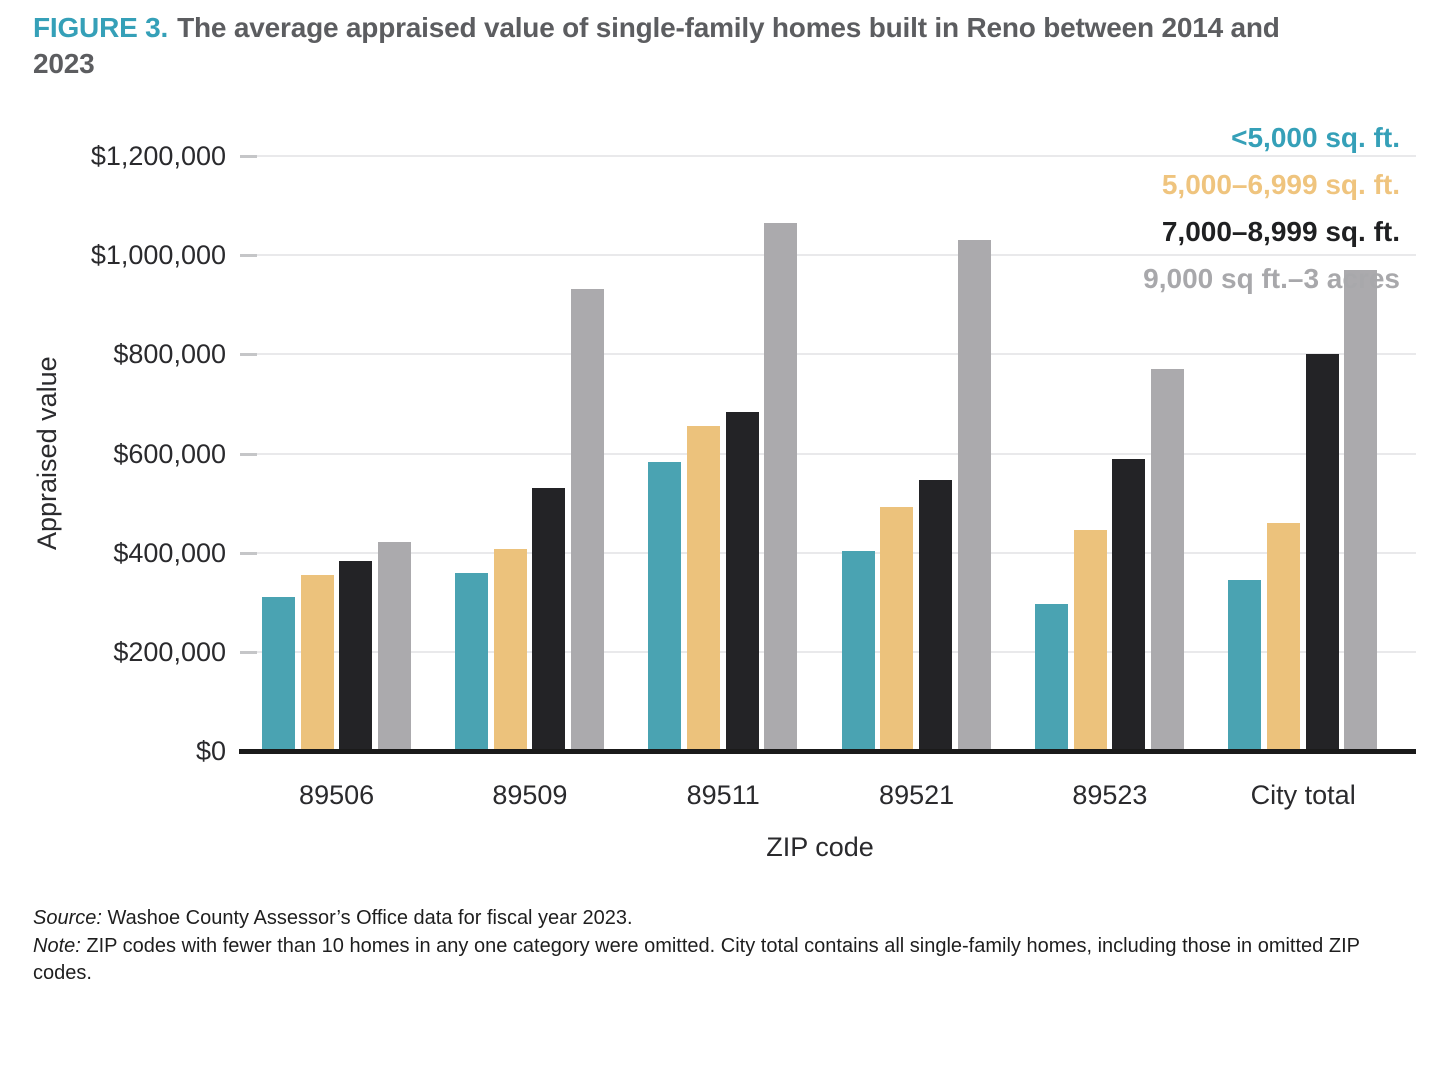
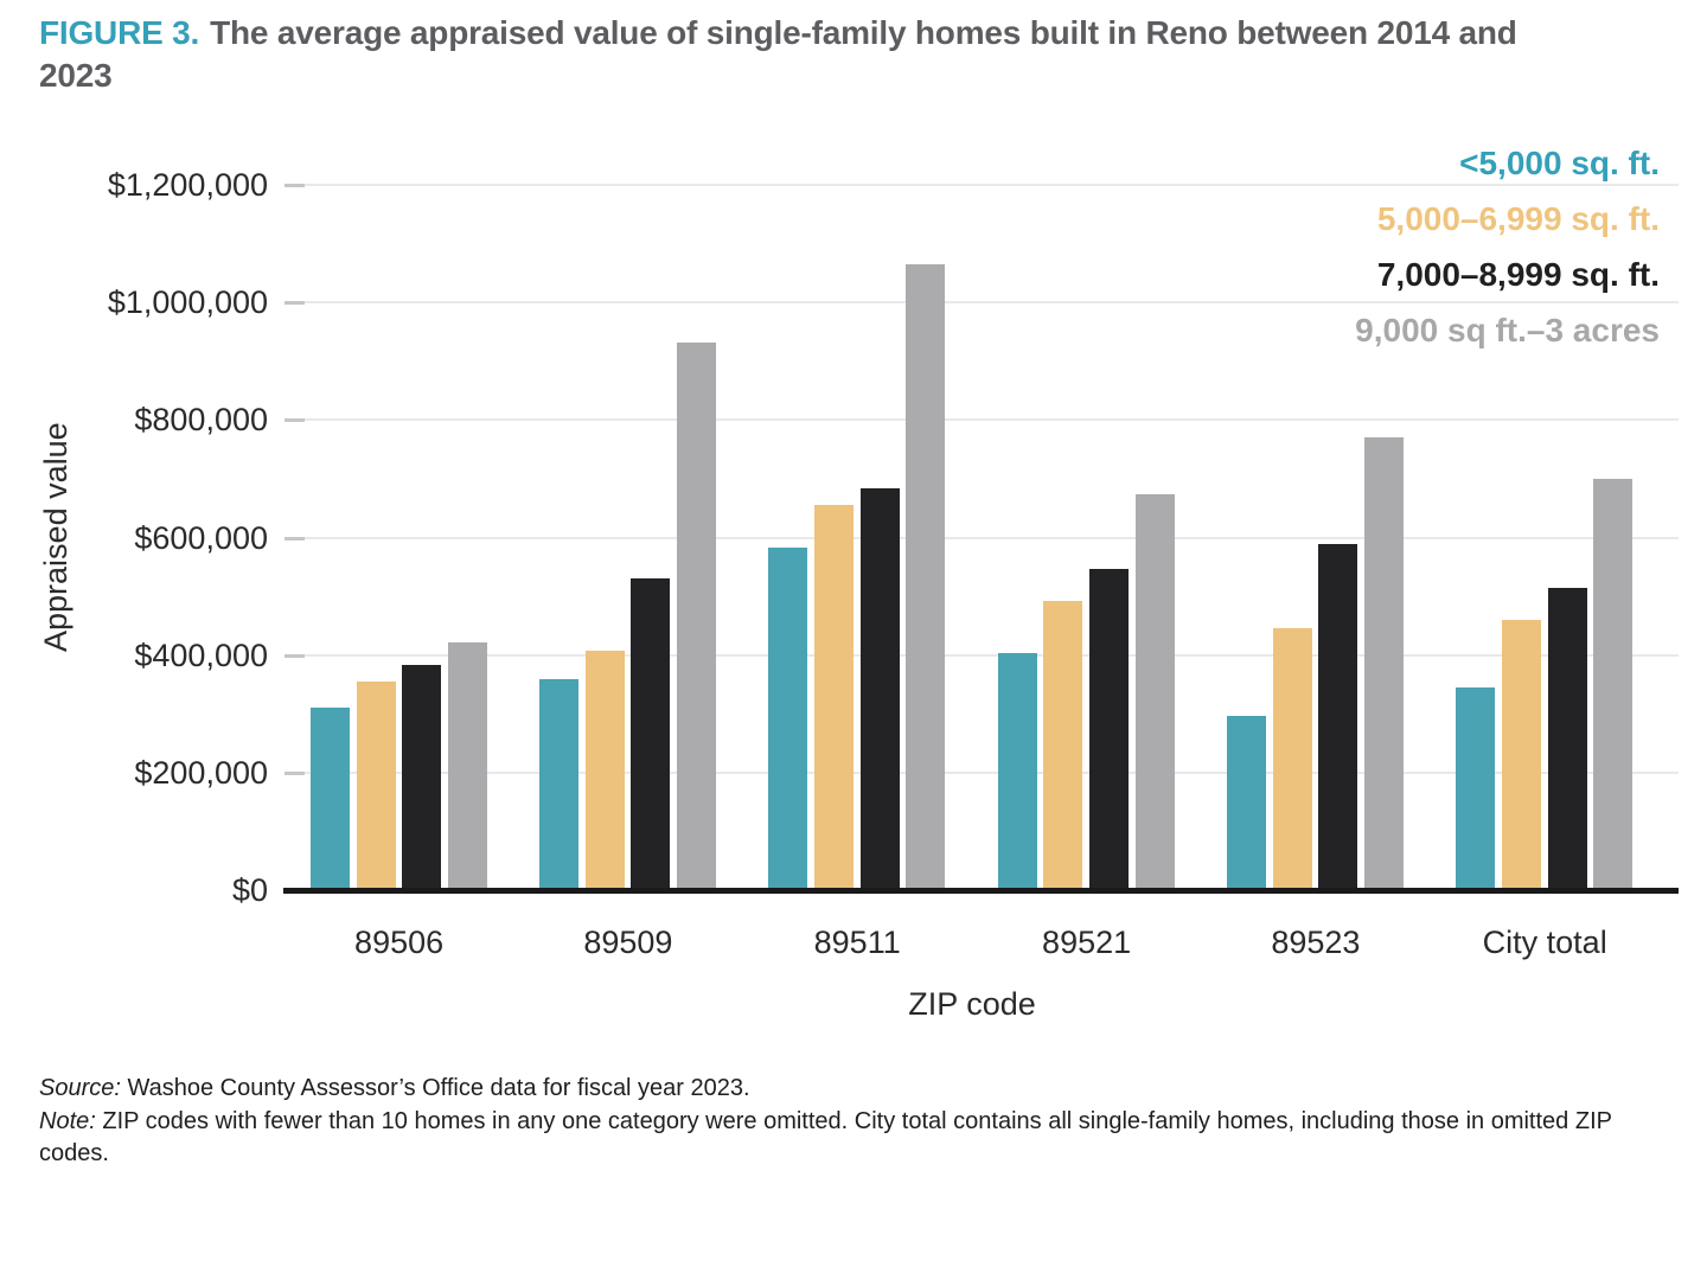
9,000 sq ft.–3 acres/89521: $1030000 -> $670000
7,000–8,999 sq. ft./City total: $800000 -> $510000
9,000 sq ft.–3 acres/City total: $970000 -> $700000
